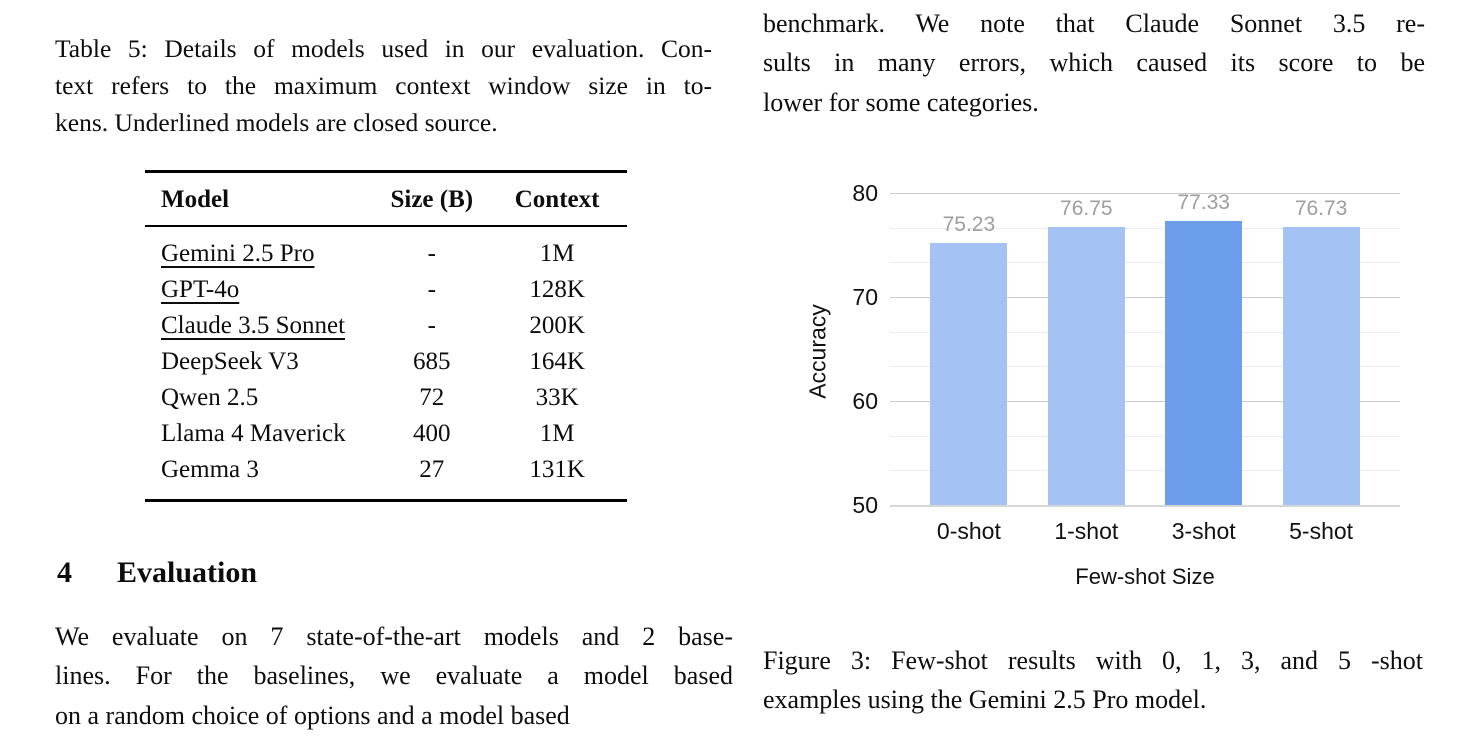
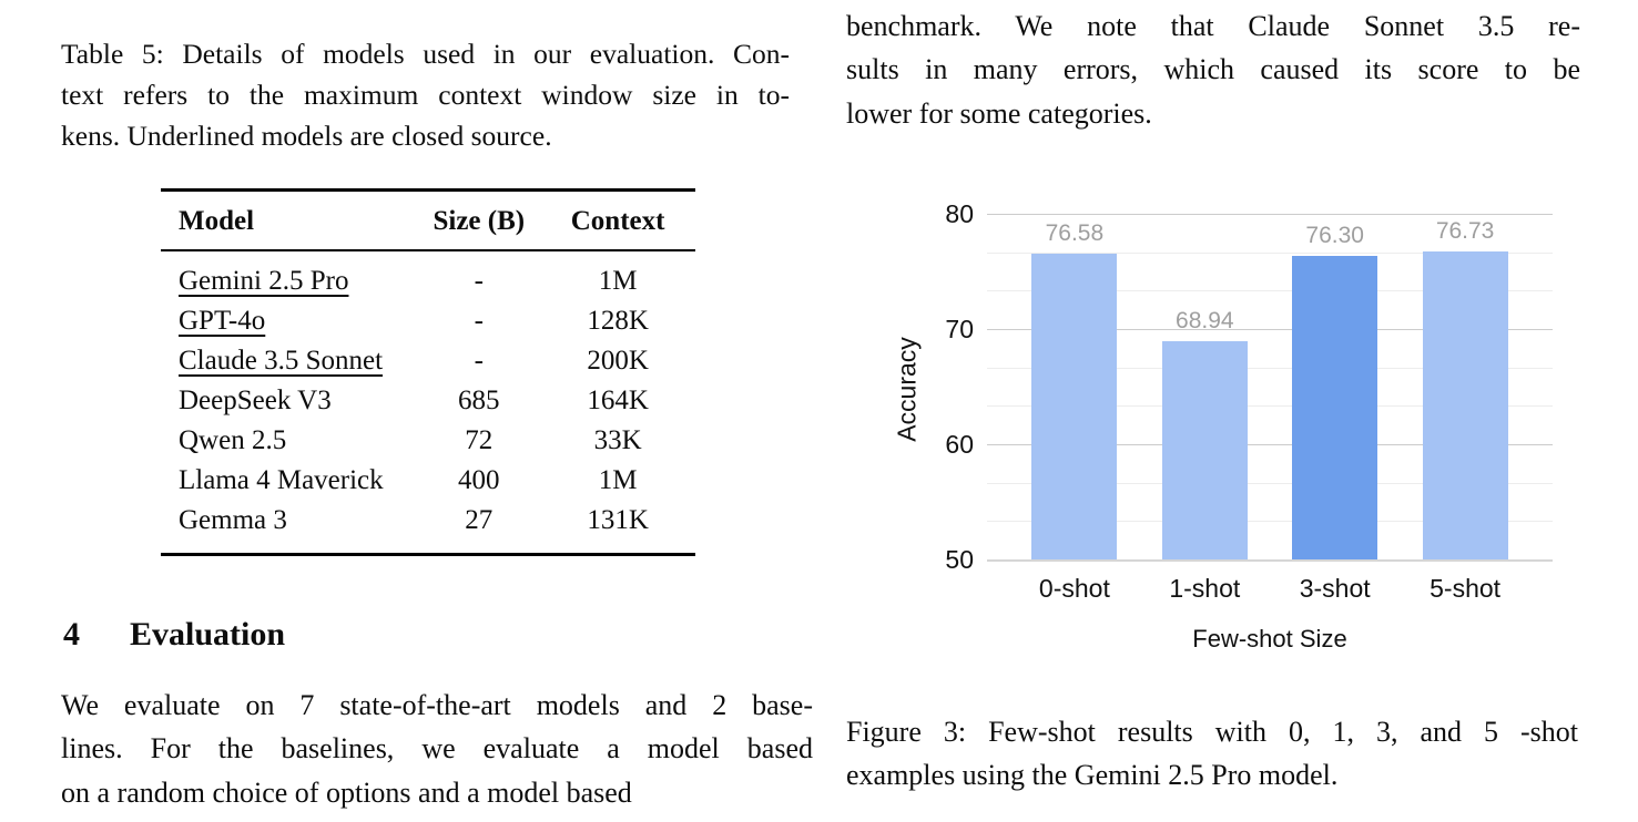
0-shot: 75.23 -> 76.58
1-shot: 76.75 -> 68.94
3-shot: 77.33 -> 76.30
